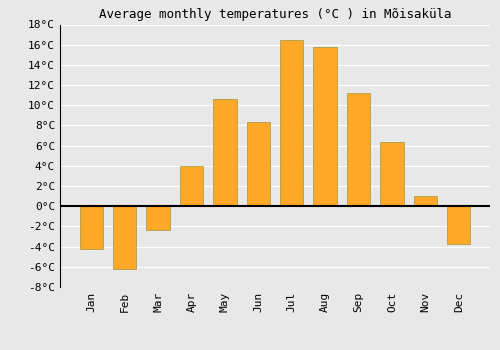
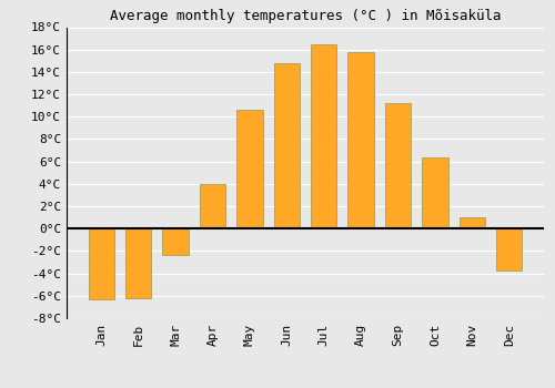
Jan: -4.2°C -> -6.3°C
Jun: 8.3°C -> 14.8°C
